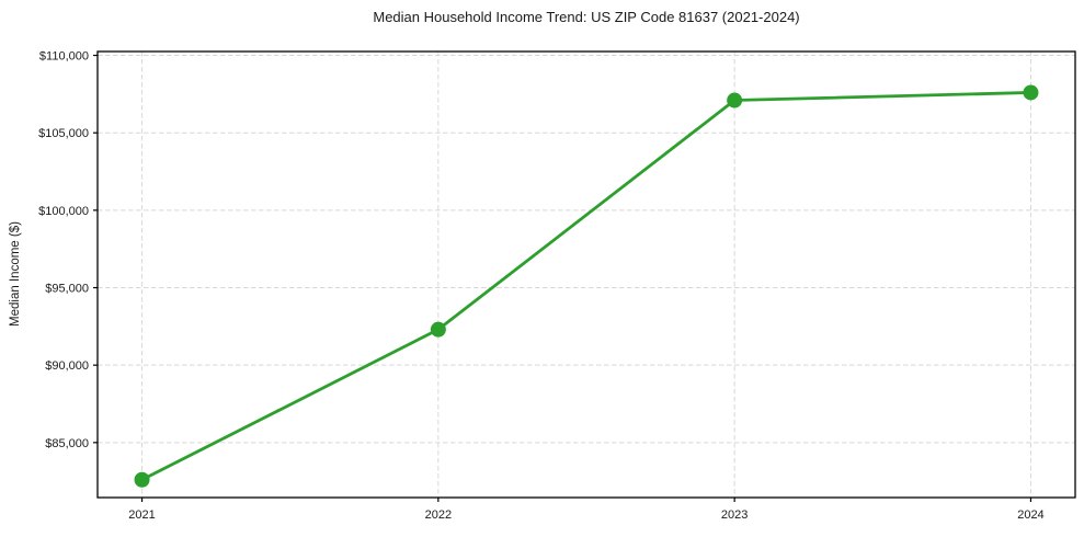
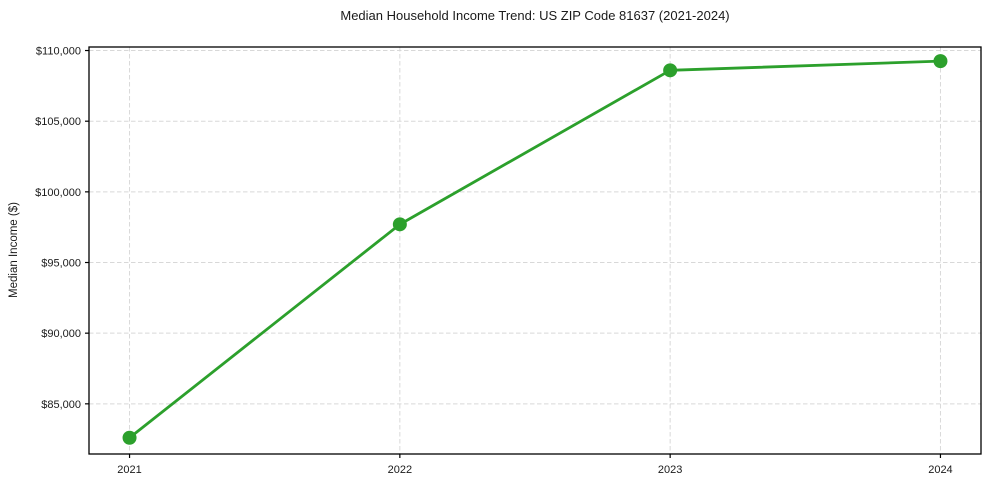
2022: $92300 -> $97700
2023: $107100 -> $108600
2024: $107600 -> $109200
